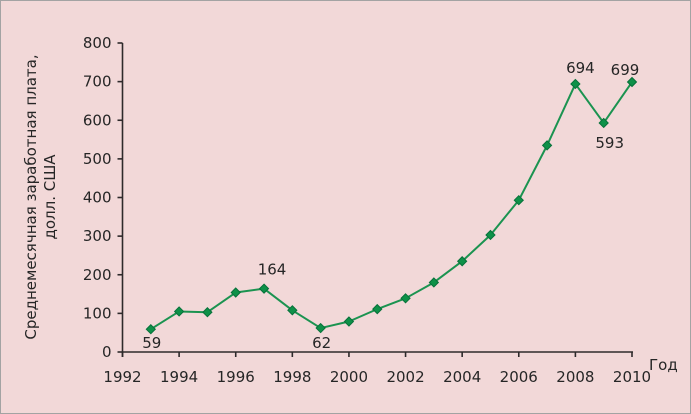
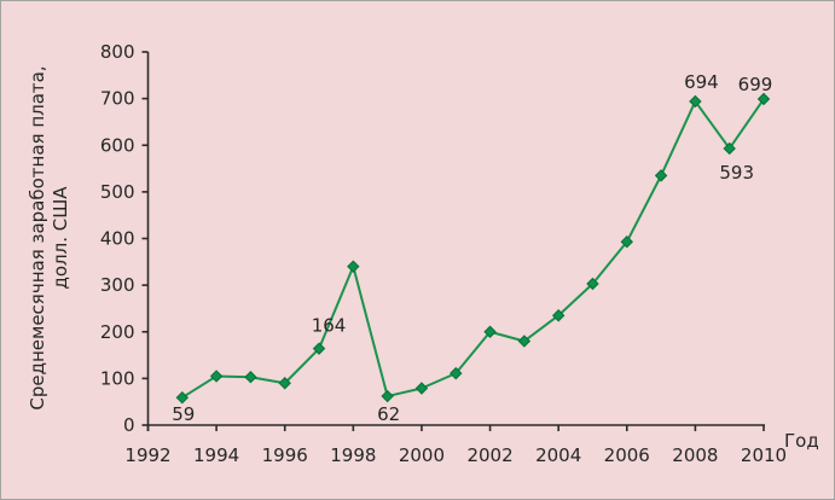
1996: 150 -> 90
1998: 110 -> 340
2002: 140 -> 200
